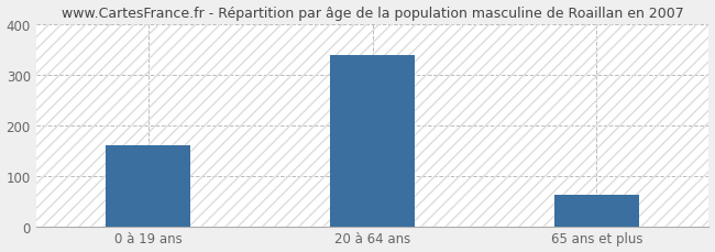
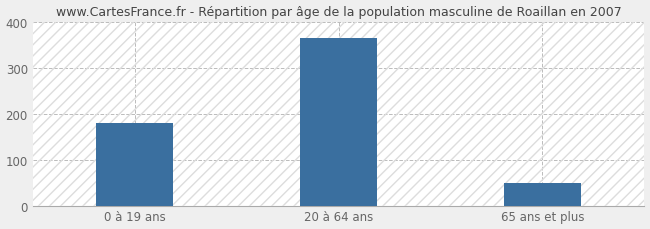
0 à 19 ans: 160 -> 180
20 à 64 ans: 338 -> 365
65 ans et plus: 62 -> 50
